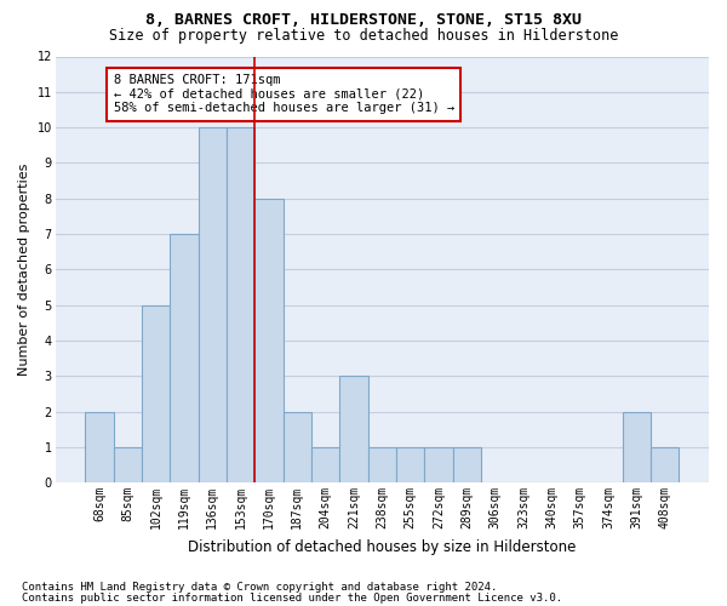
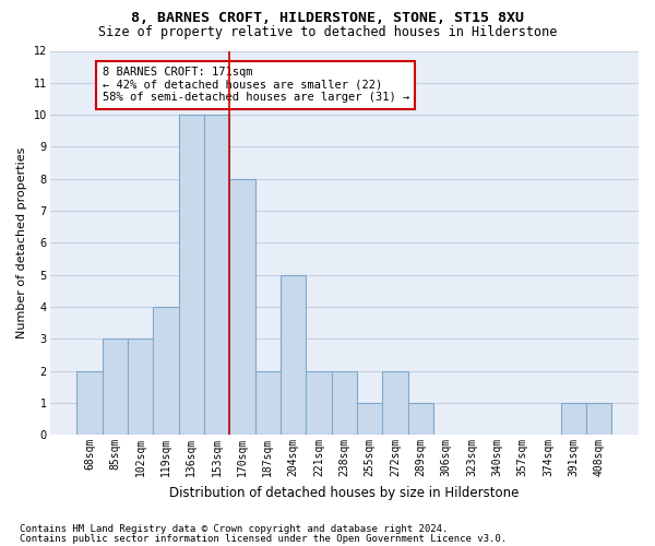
85sqm: 1 -> 3
102sqm: 5 -> 3
119sqm: 7 -> 4
204sqm: 1 -> 5
221sqm: 3 -> 2
238sqm: 1 -> 2
272sqm: 1 -> 2
391sqm: 2 -> 1
